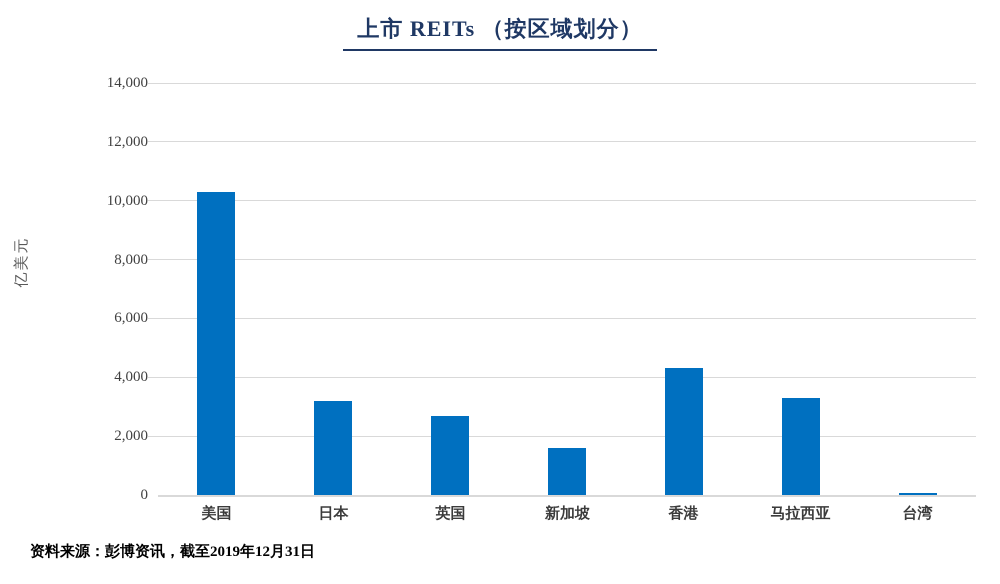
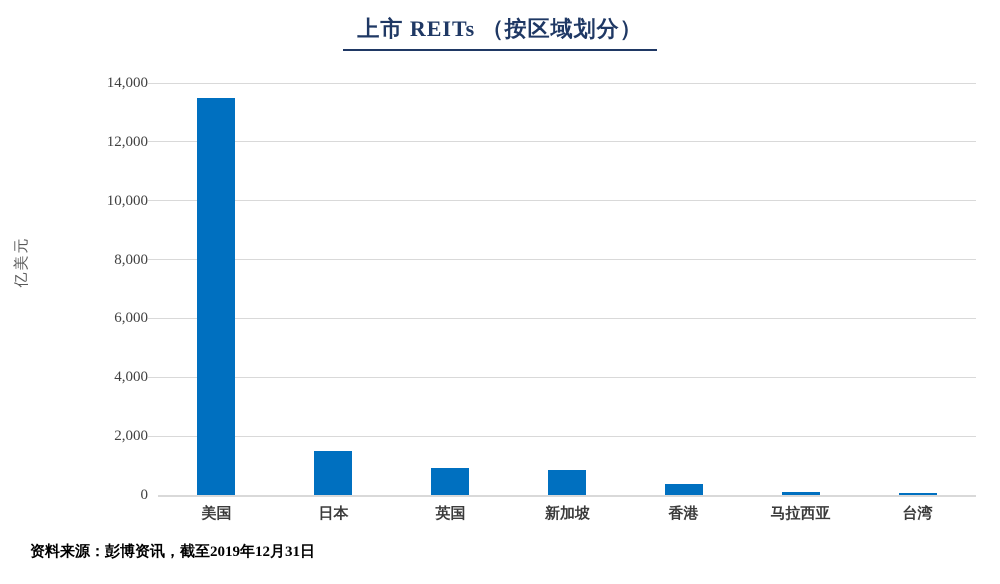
美国: 10300 -> 13500
日本: 3200 -> 1500
英国: 2700 -> 900
新加坡: 1600 -> 800
香港: 4300 -> 400
马拉西亚: 3300 -> 100
